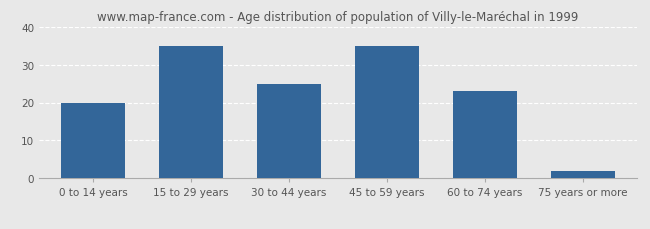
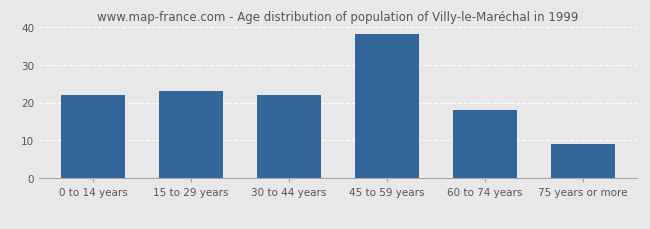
0 to 14 years: 20 -> 22
15 to 29 years: 35 -> 23
30 to 44 years: 25 -> 22
45 to 59 years: 35 -> 38
60 to 74 years: 23 -> 18
75 years or more: 2 -> 9
